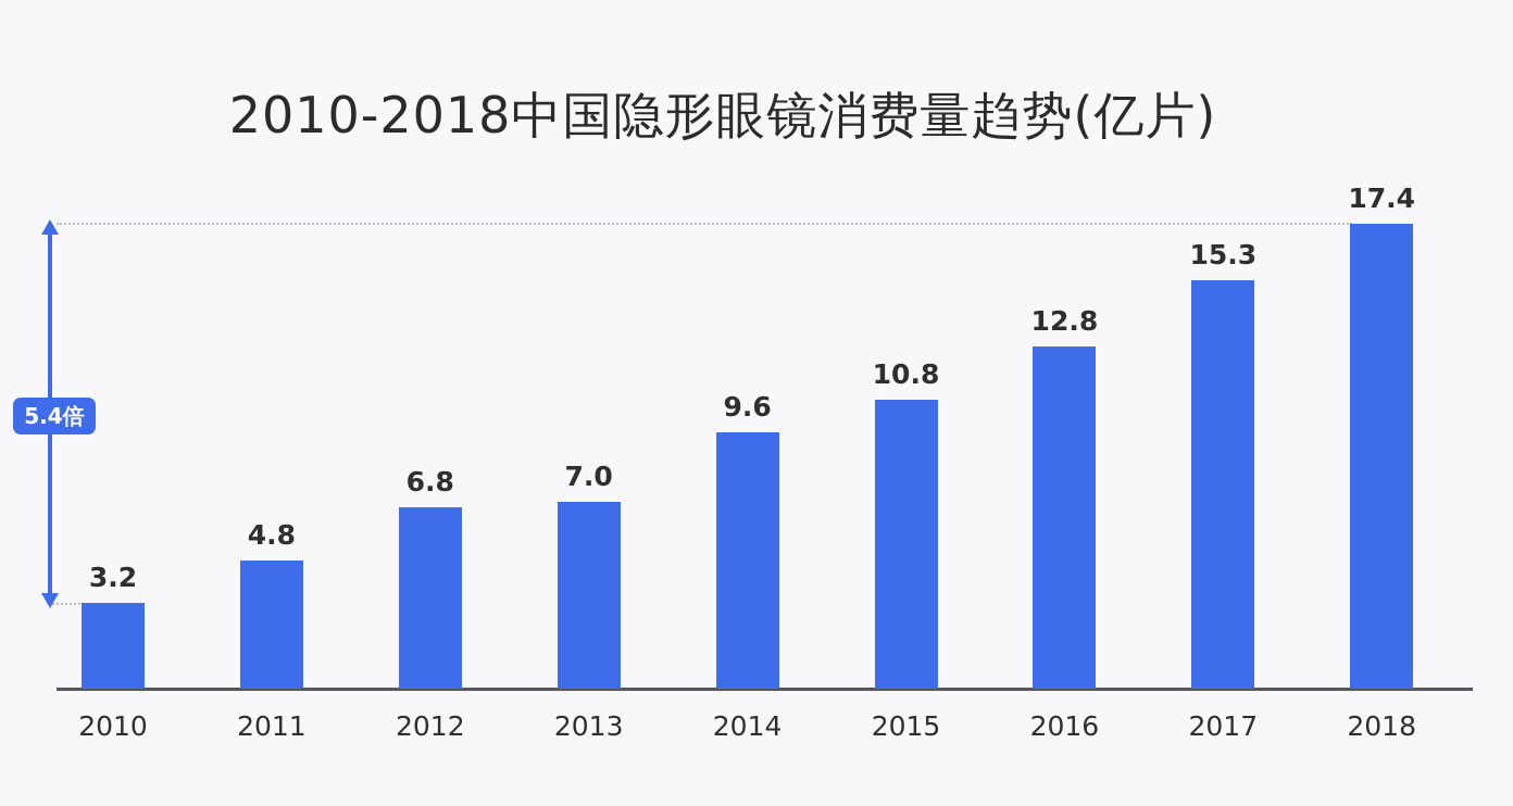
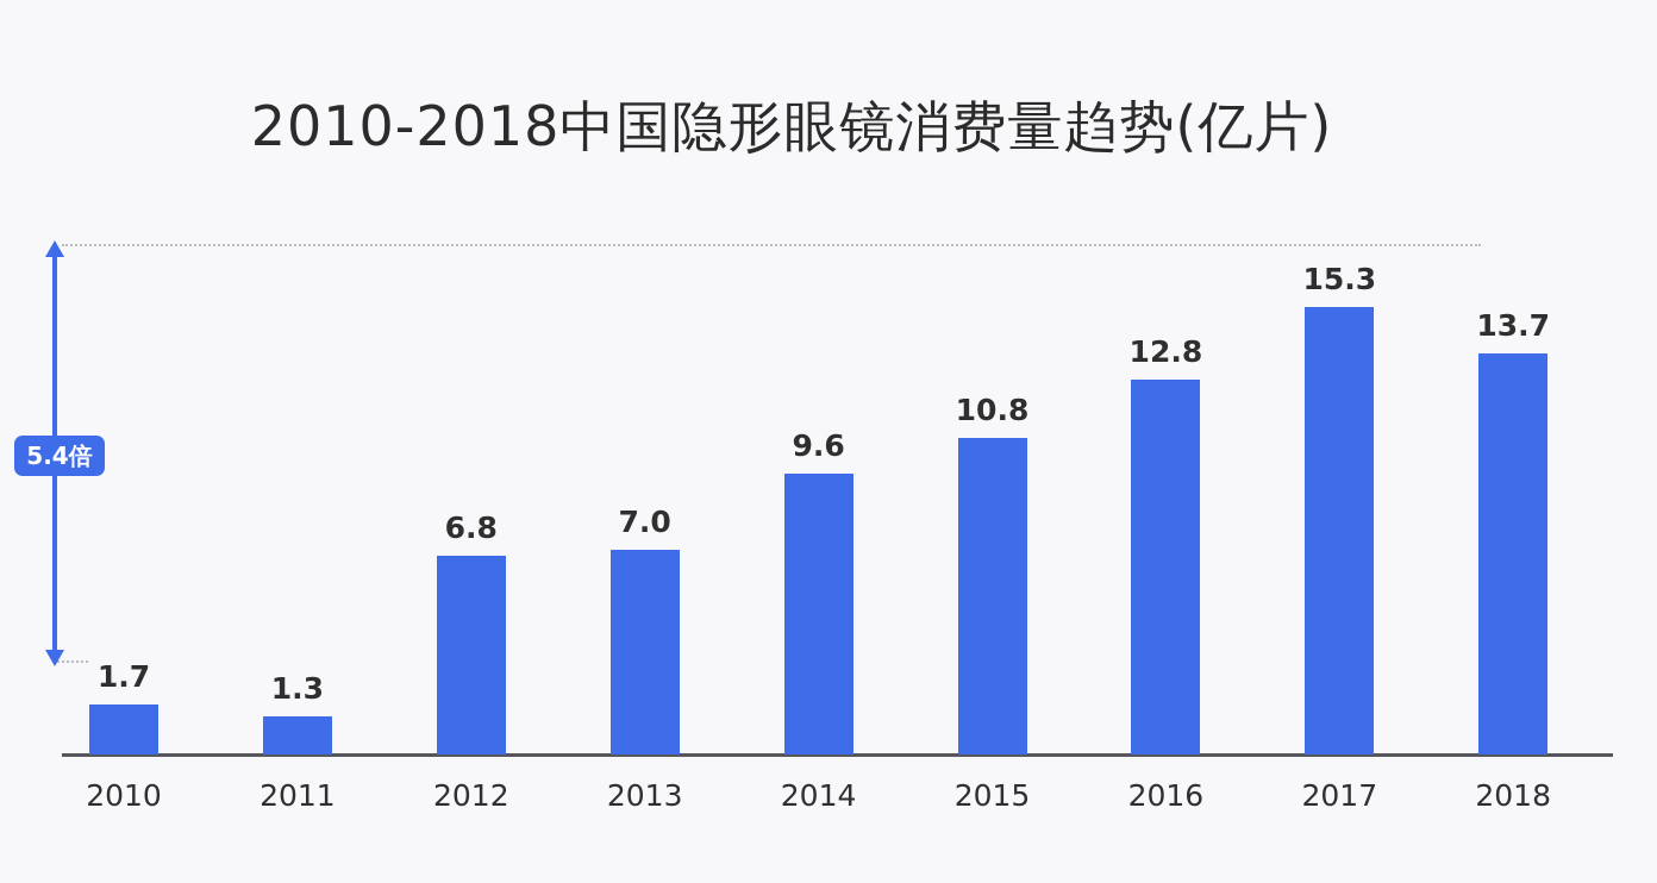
2010: 3.2 -> 1.7
2011: 4.8 -> 1.3
2018: 17.4 -> 13.7
